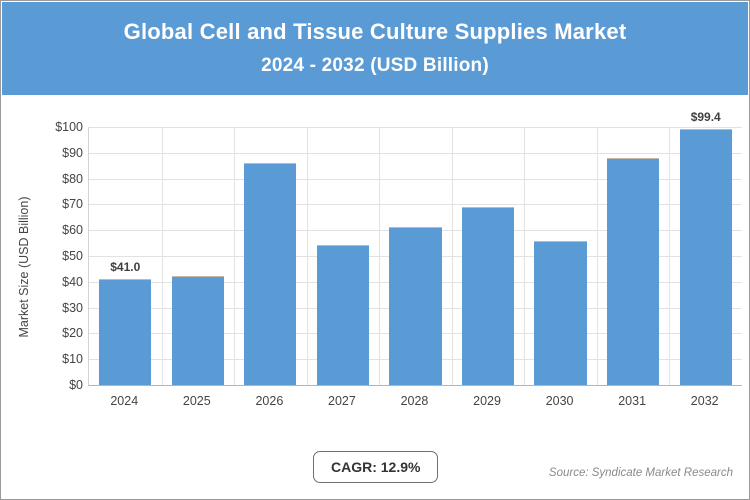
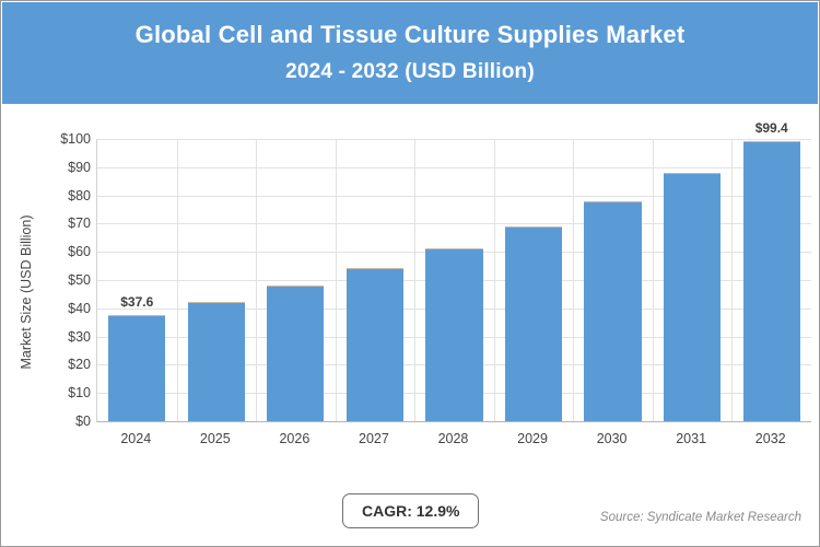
2024: $41.0 -> $37.6
2026: $86 -> $48
2030: $56 -> $78
